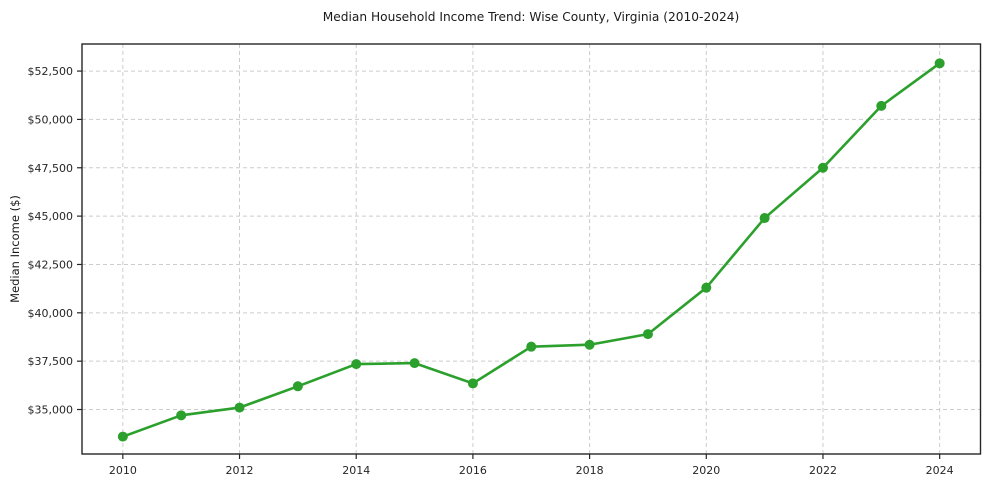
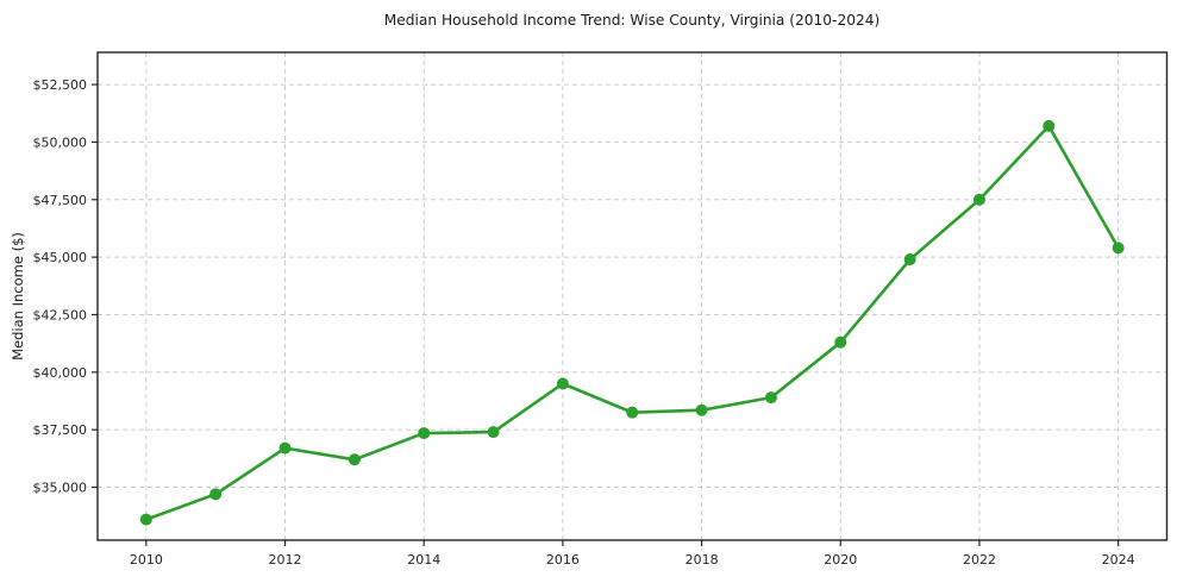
2012: $35100 -> $36700
2016: $36400 -> $39500
2024: $52900 -> $45400
